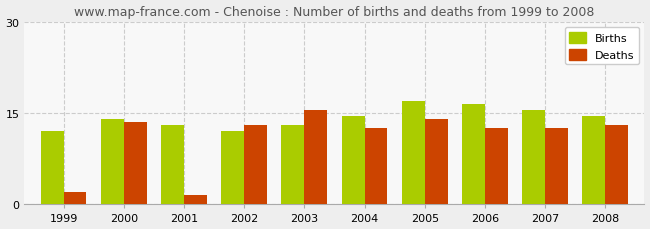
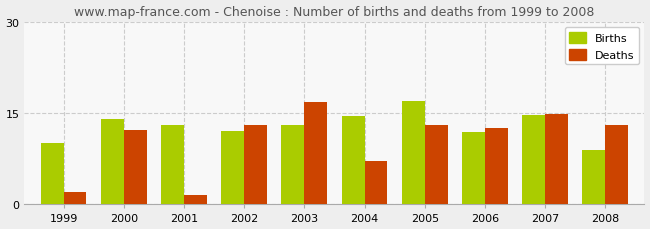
Births/1999: 12.0 -> 10.0
Deaths/2000: 13.5 -> 12.2
Deaths/2003: 15.5 -> 16.8
Deaths/2004: 12.5 -> 7.2
Deaths/2005: 14.0 -> 13.0
Births/2006: 16.5 -> 11.8
Births/2007: 15.5 -> 14.6
Deaths/2007: 12.5 -> 14.8
Births/2008: 14.5 -> 9.0
